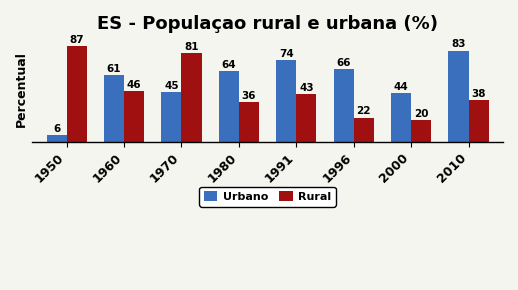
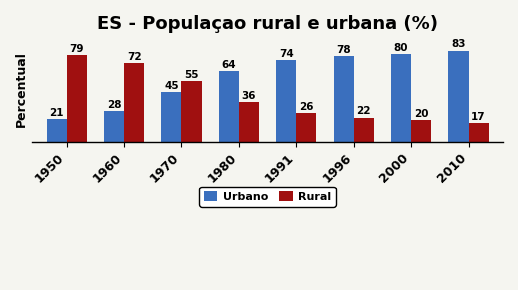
Urbano/1950: 6 -> 21
Rural/1950: 87 -> 79
Urbano/1960: 61 -> 28
Rural/1960: 46 -> 72
Rural/1970: 81 -> 55
Rural/1991: 43 -> 26
Urbano/1996: 66 -> 78
Urbano/2000: 44 -> 80
Rural/2010: 38 -> 17
